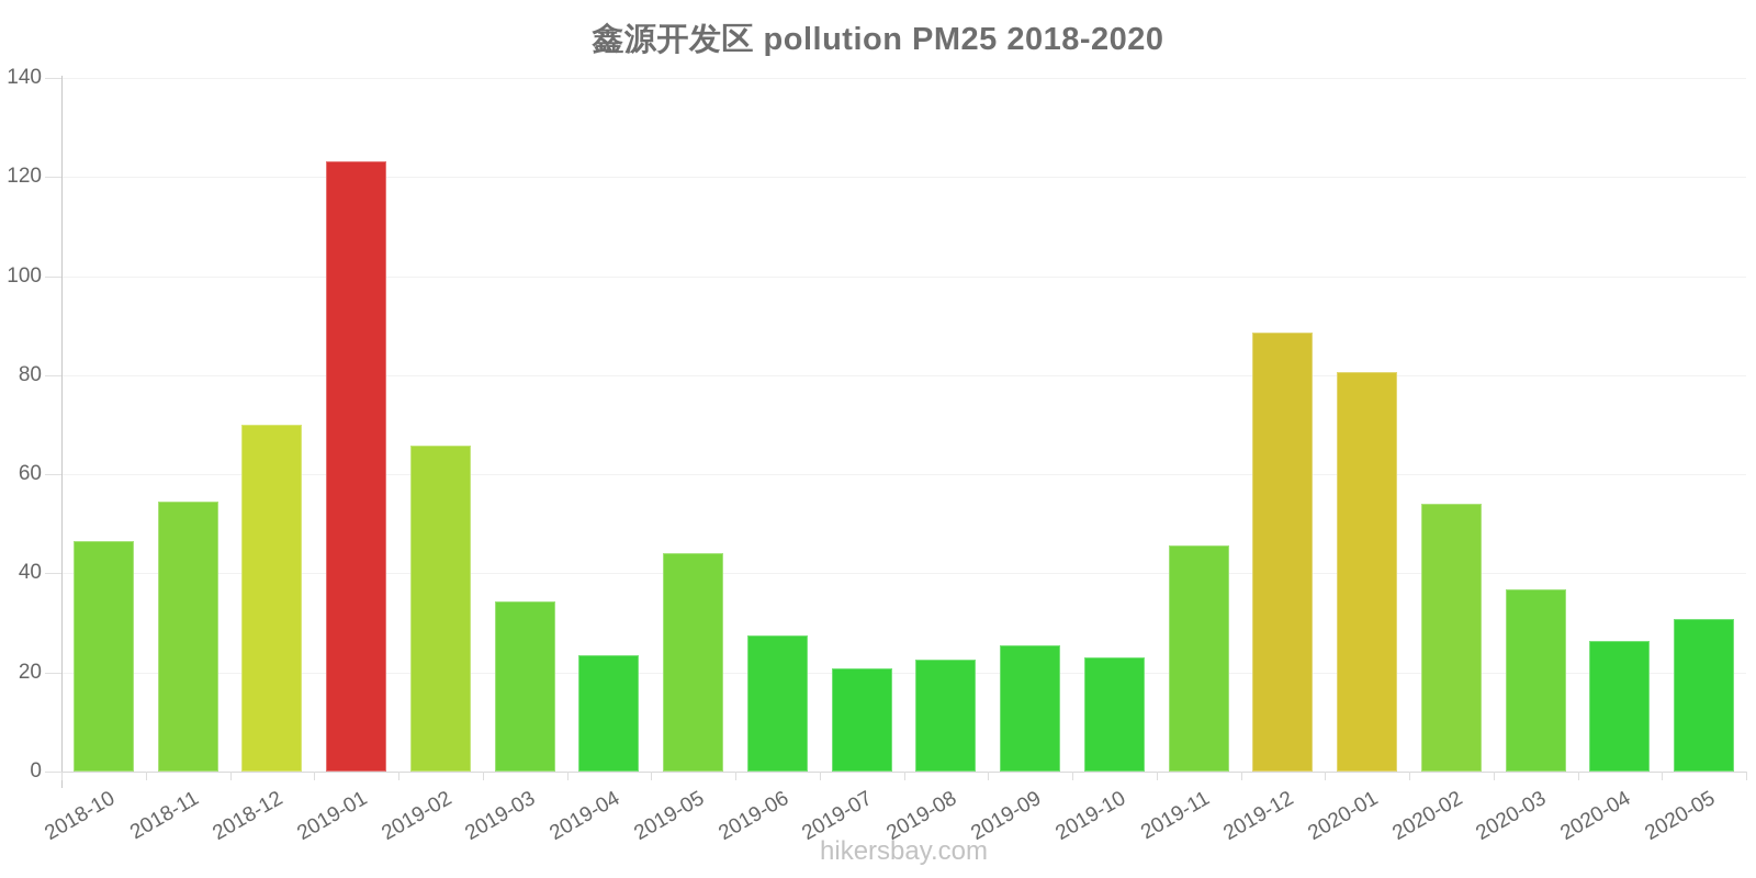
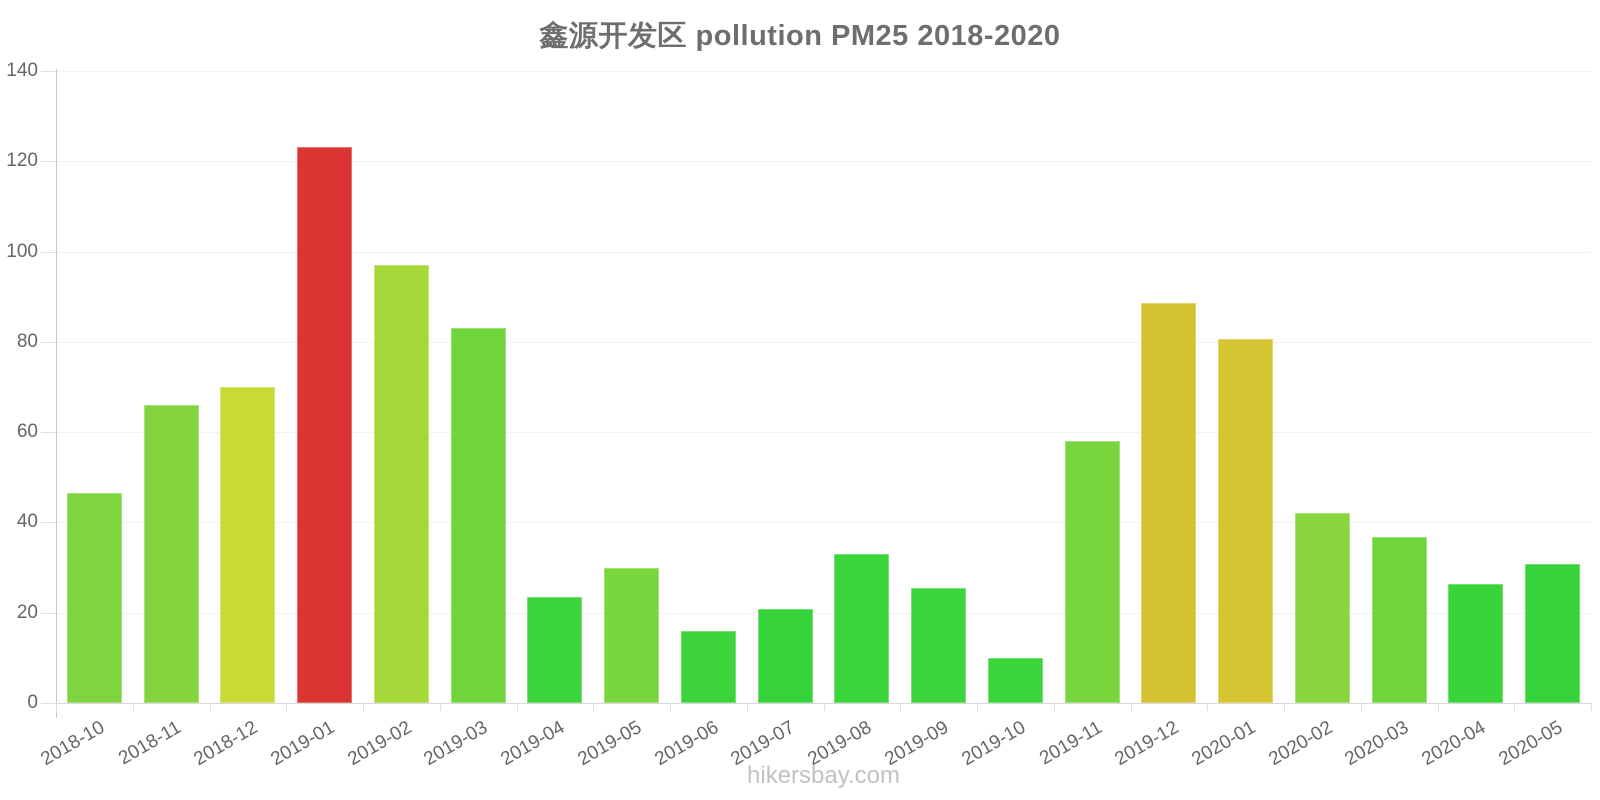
2018-11: 54 -> 66
2019-02: 66 -> 97
2019-03: 34 -> 83
2019-05: 44 -> 30
2019-06: 27 -> 16
2019-08: 23 -> 33
2019-10: 23 -> 10
2019-11: 46 -> 58
2020-02: 54 -> 42
